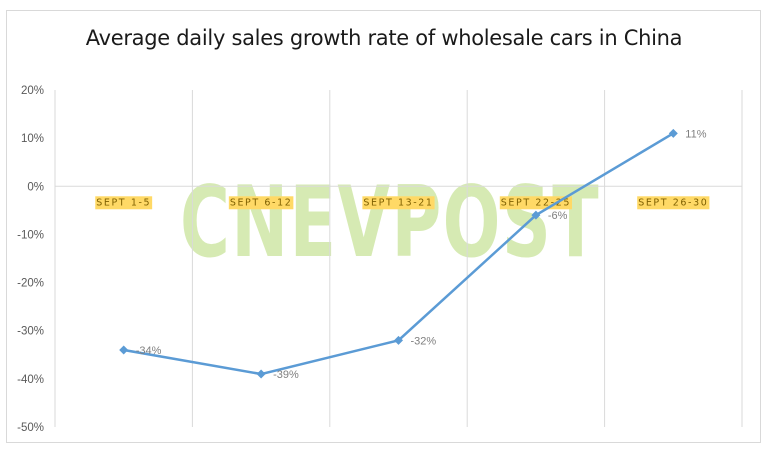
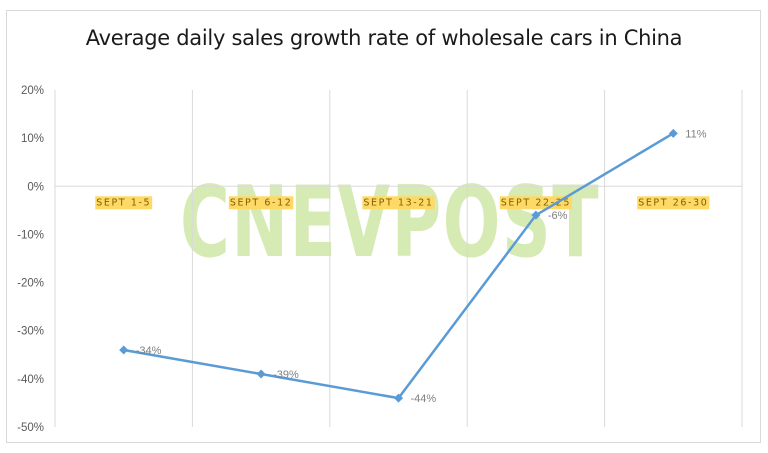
SEPT 13-21: -32% -> -44%
